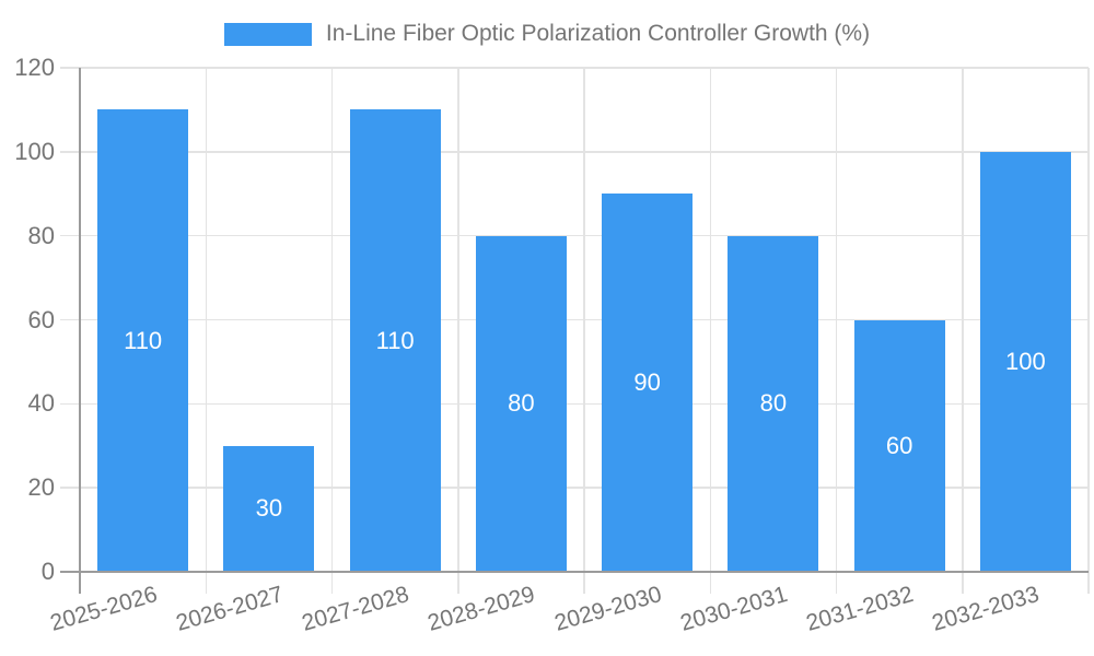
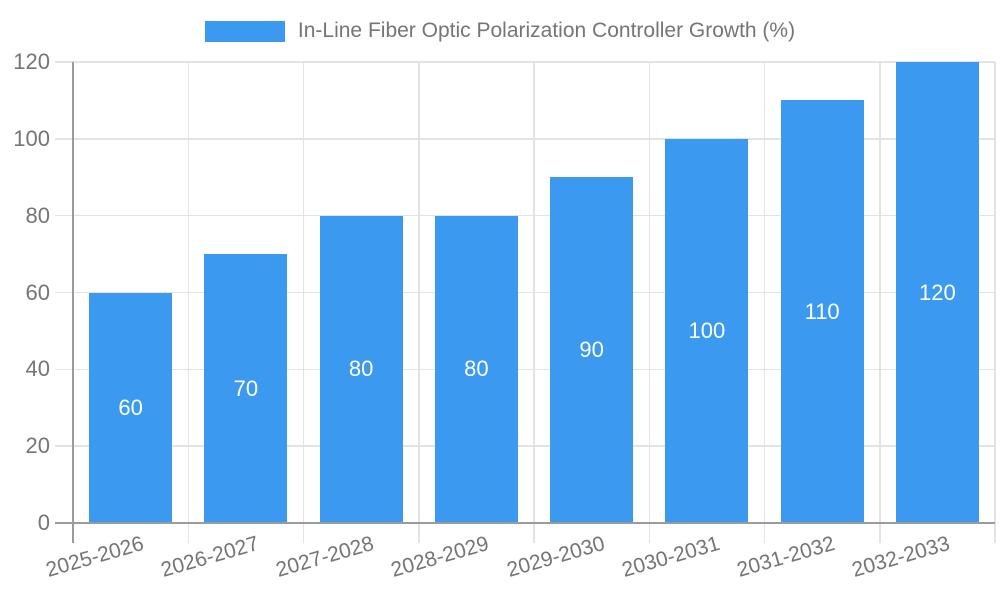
2025-2026: 110 -> 60
2026-2027: 30 -> 70
2027-2028: 110 -> 80
2030-2031: 80 -> 100
2031-2032: 60 -> 110
2032-2033: 100 -> 120
